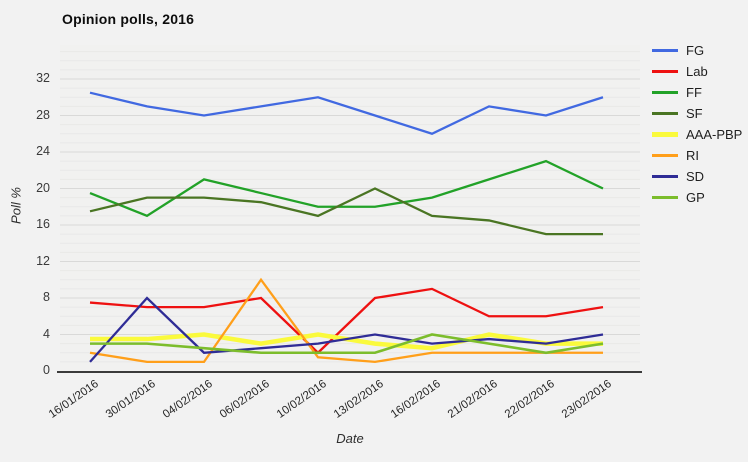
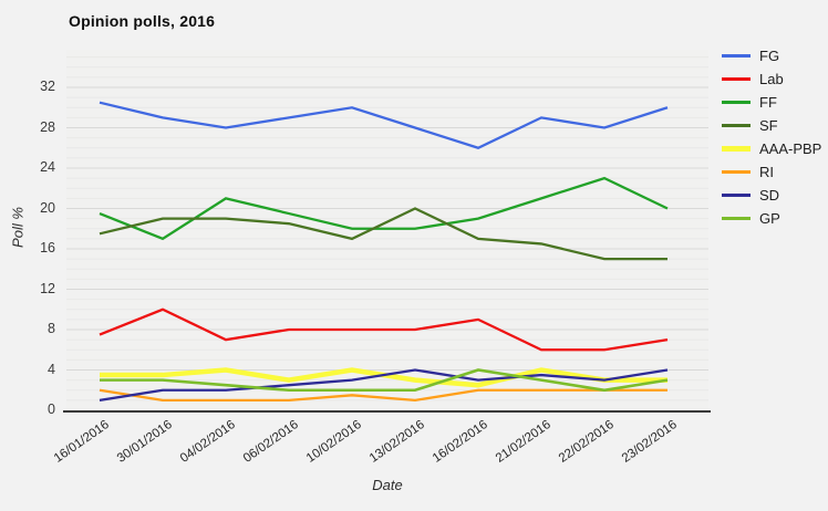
Lab/30/01/2016: 7 -> 10
SD/30/01/2016: 8 -> 2
RI/06/02/2016: 10 -> 1
Lab/10/02/2016: 2 -> 8
